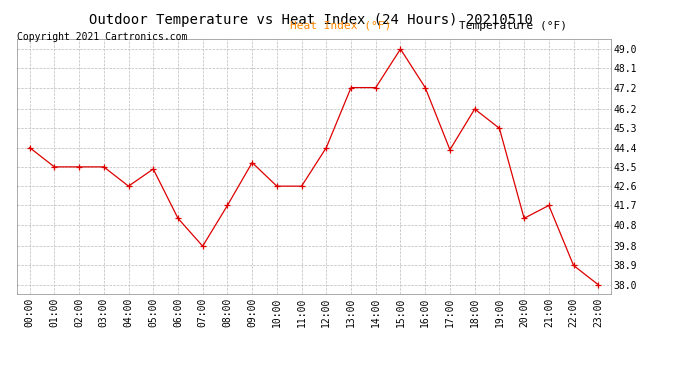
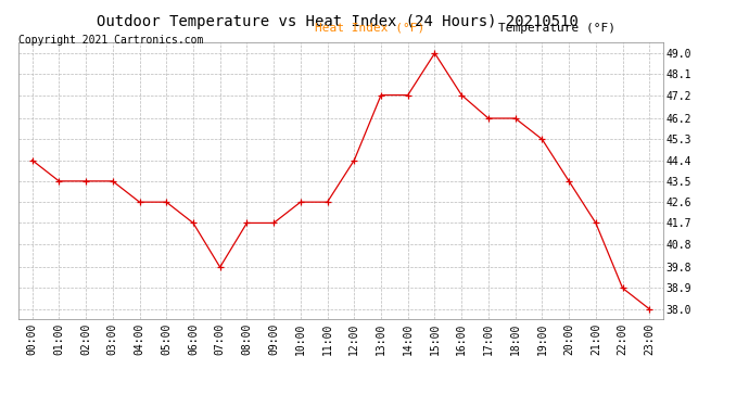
05:00: 43.4 -> 42.6
06:00: 41.1 -> 41.7
09:00: 43.7 -> 41.7
17:00: 44.3 -> 46.2
20:00: 41.1 -> 43.5
